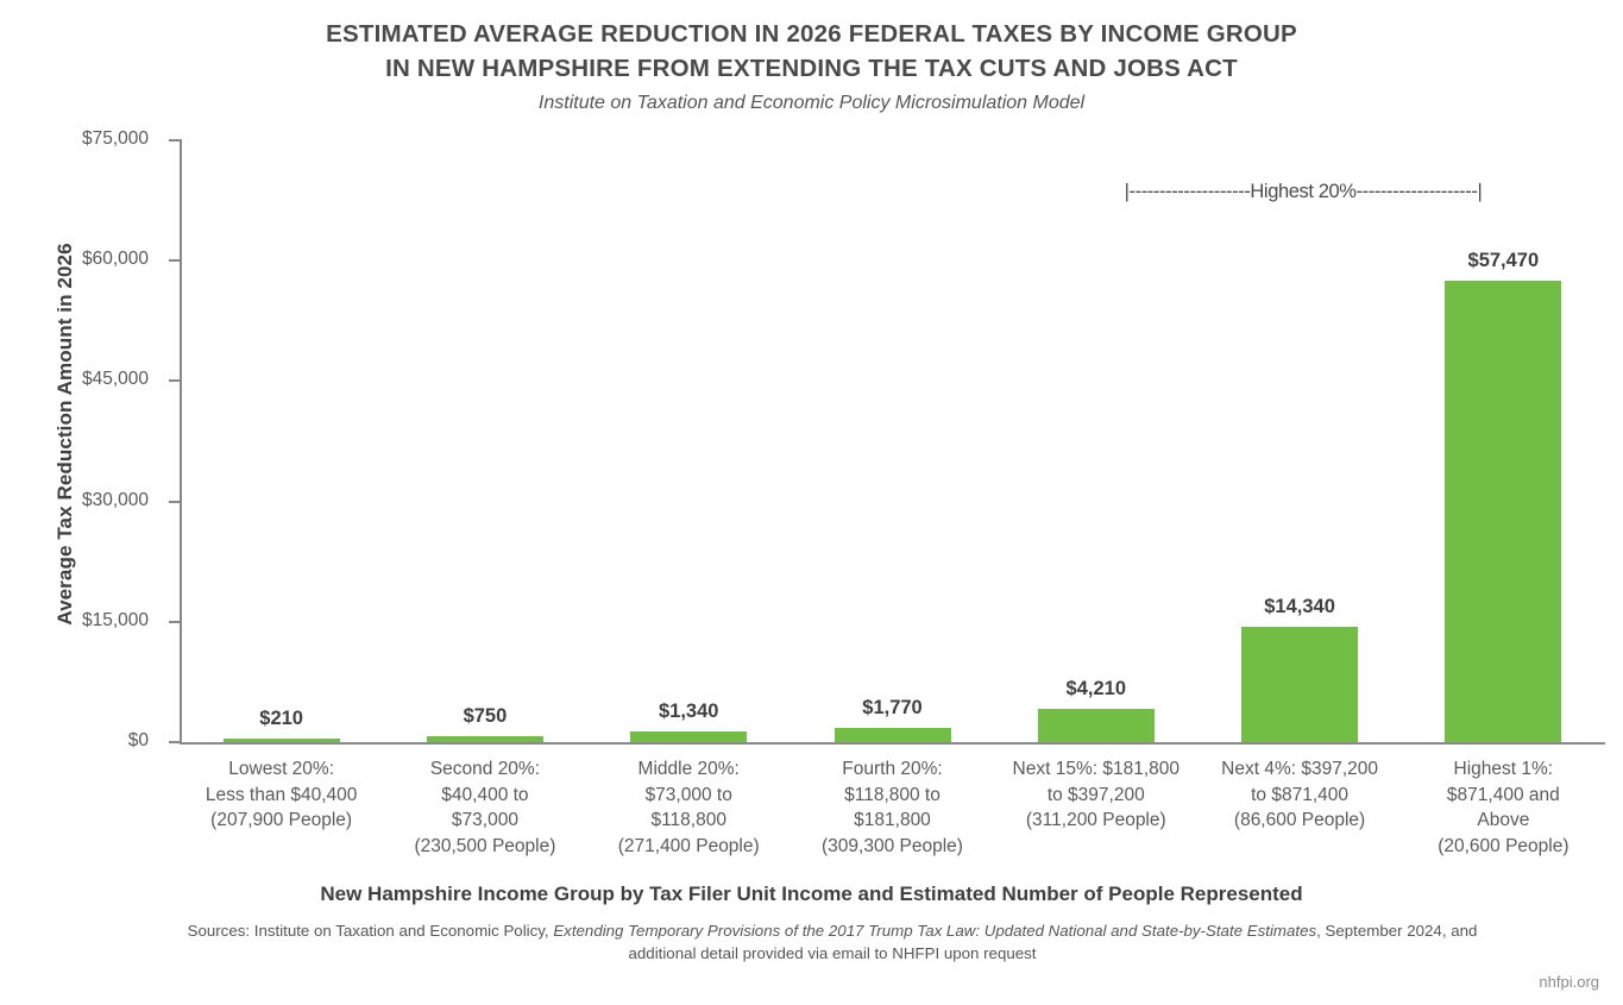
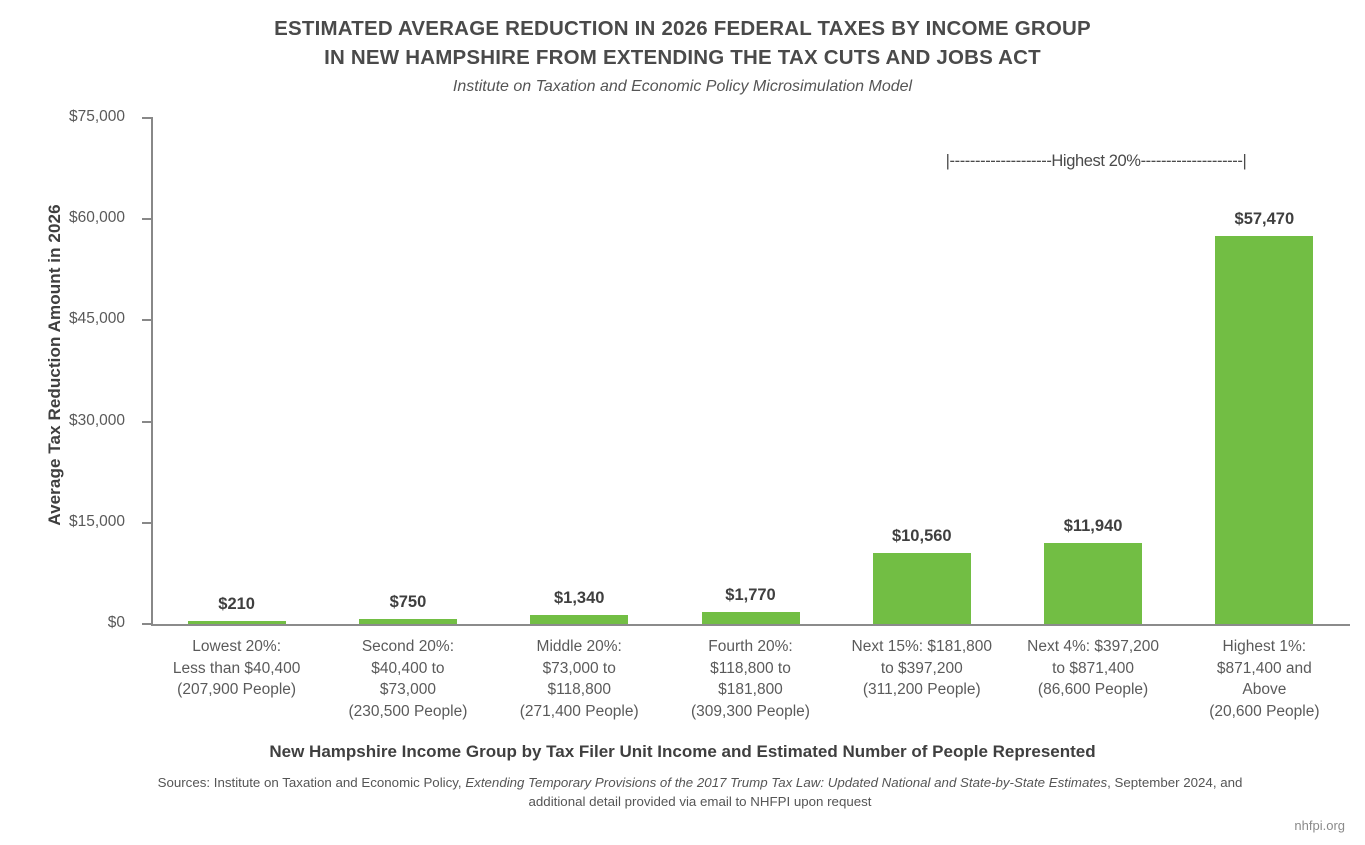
Next 15%: $181,800 to $397,200 (311,200 People): $4,210 -> $10,560
Next 4%: $397,200 to $871,400 (86,600 People): $14,340 -> $11,940
